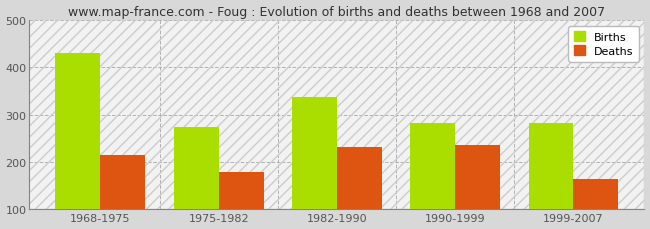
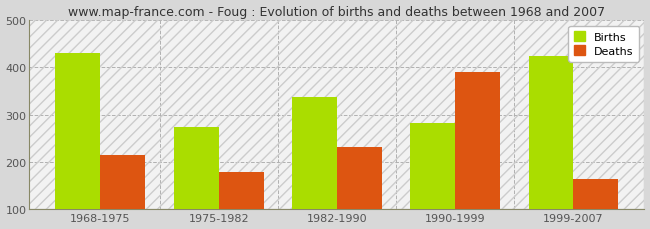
Deaths/1990-1999: 235 -> 390
Births/1999-2007: 283 -> 425
